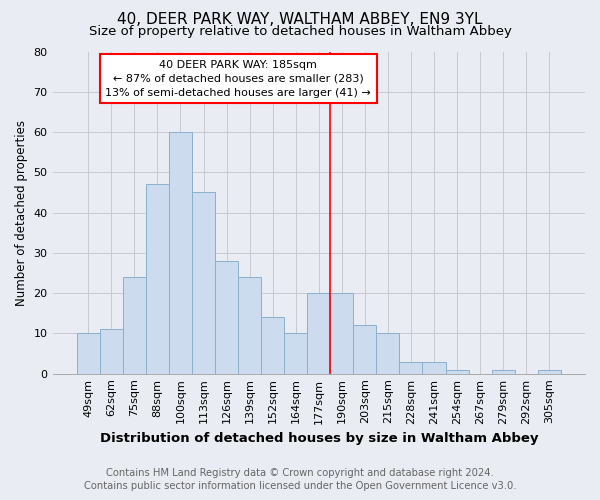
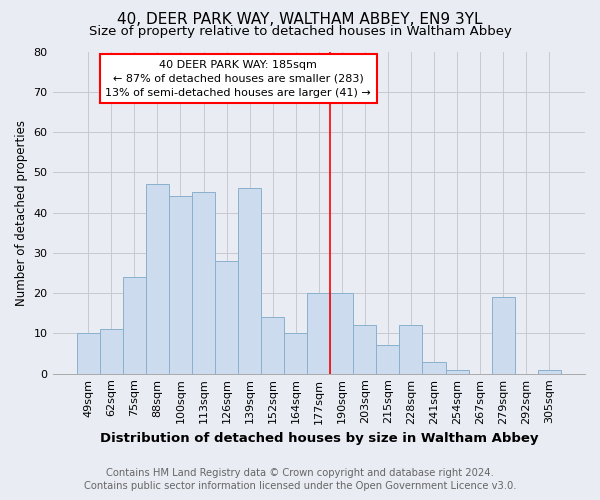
100sqm: 60 -> 44
139sqm: 24 -> 46
215sqm: 10 -> 7
228sqm: 3 -> 12
279sqm: 1 -> 19
